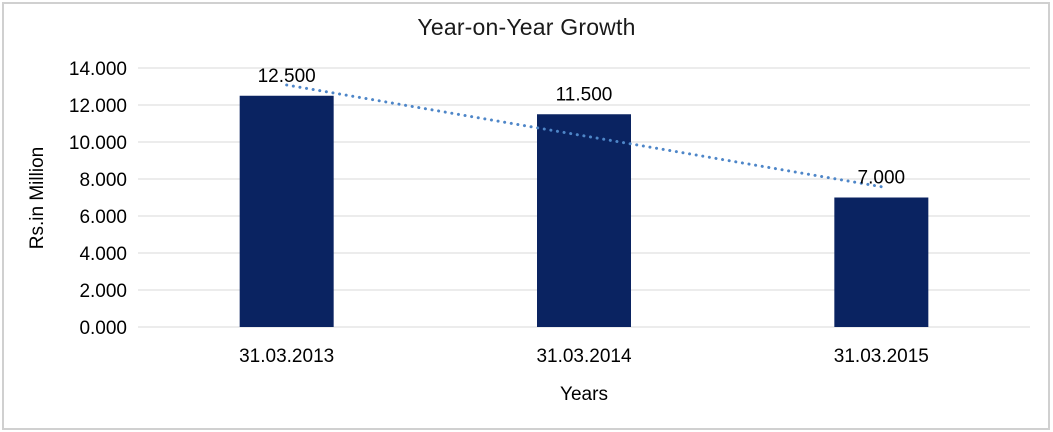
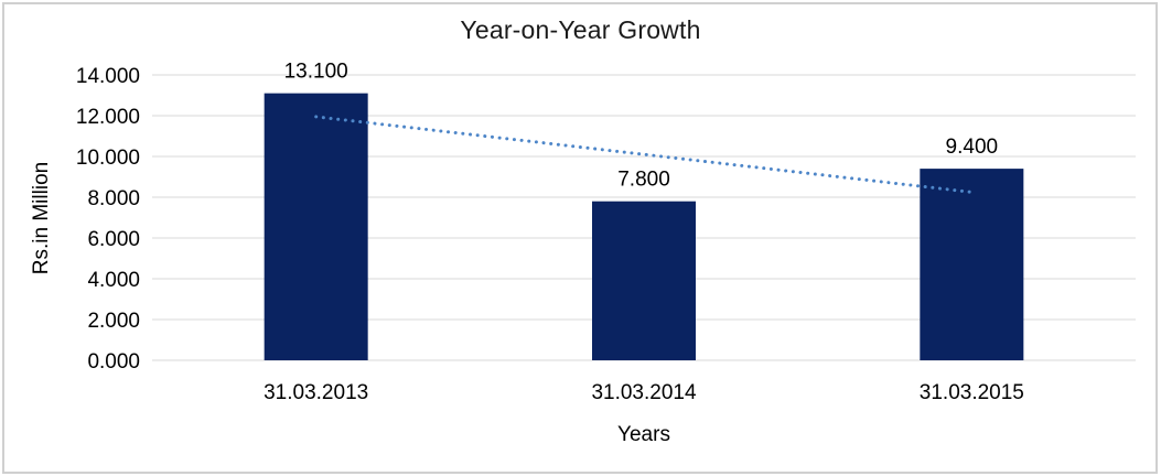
31.03.2013: 12.500 -> 13.100
31.03.2014: 11.500 -> 7.800
31.03.2015: 7.000 -> 9.400
